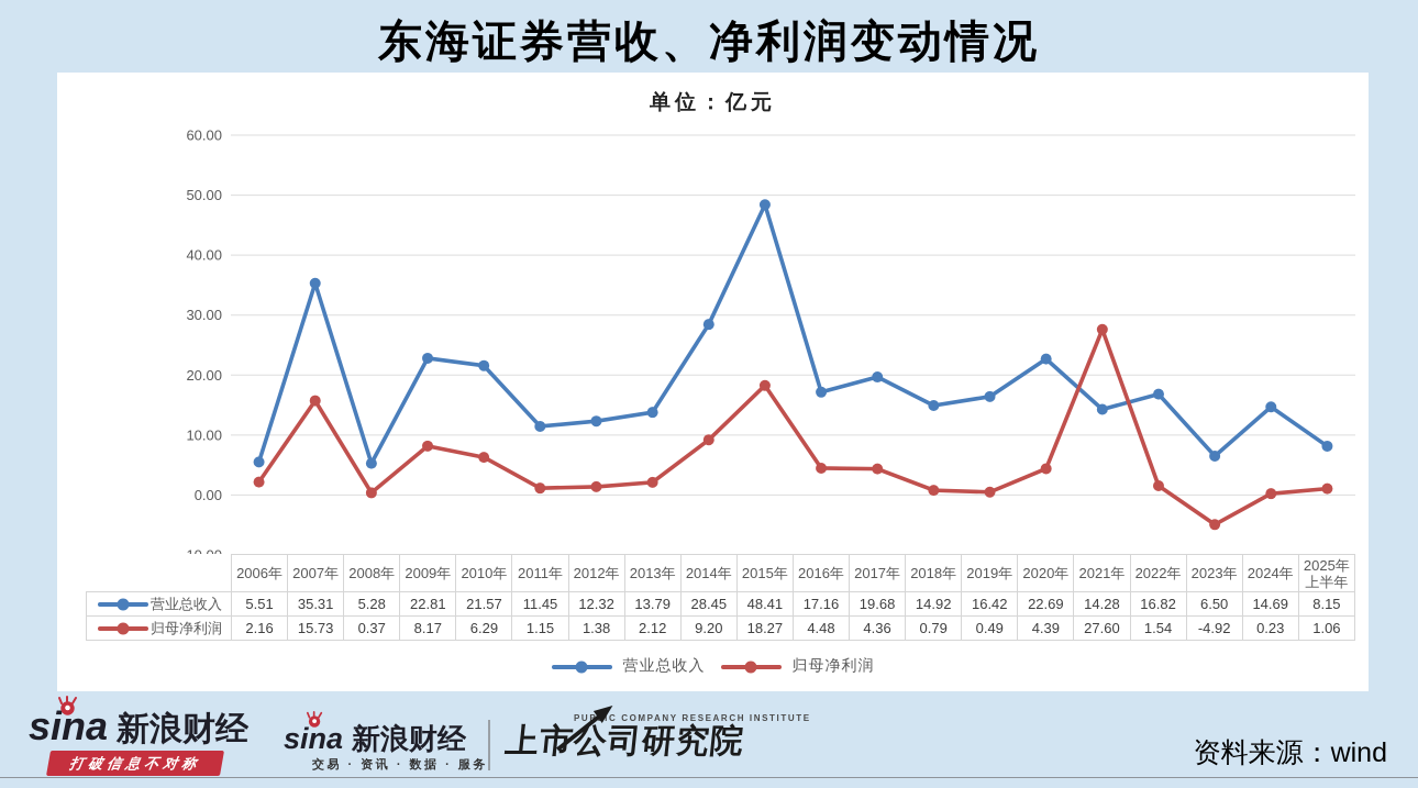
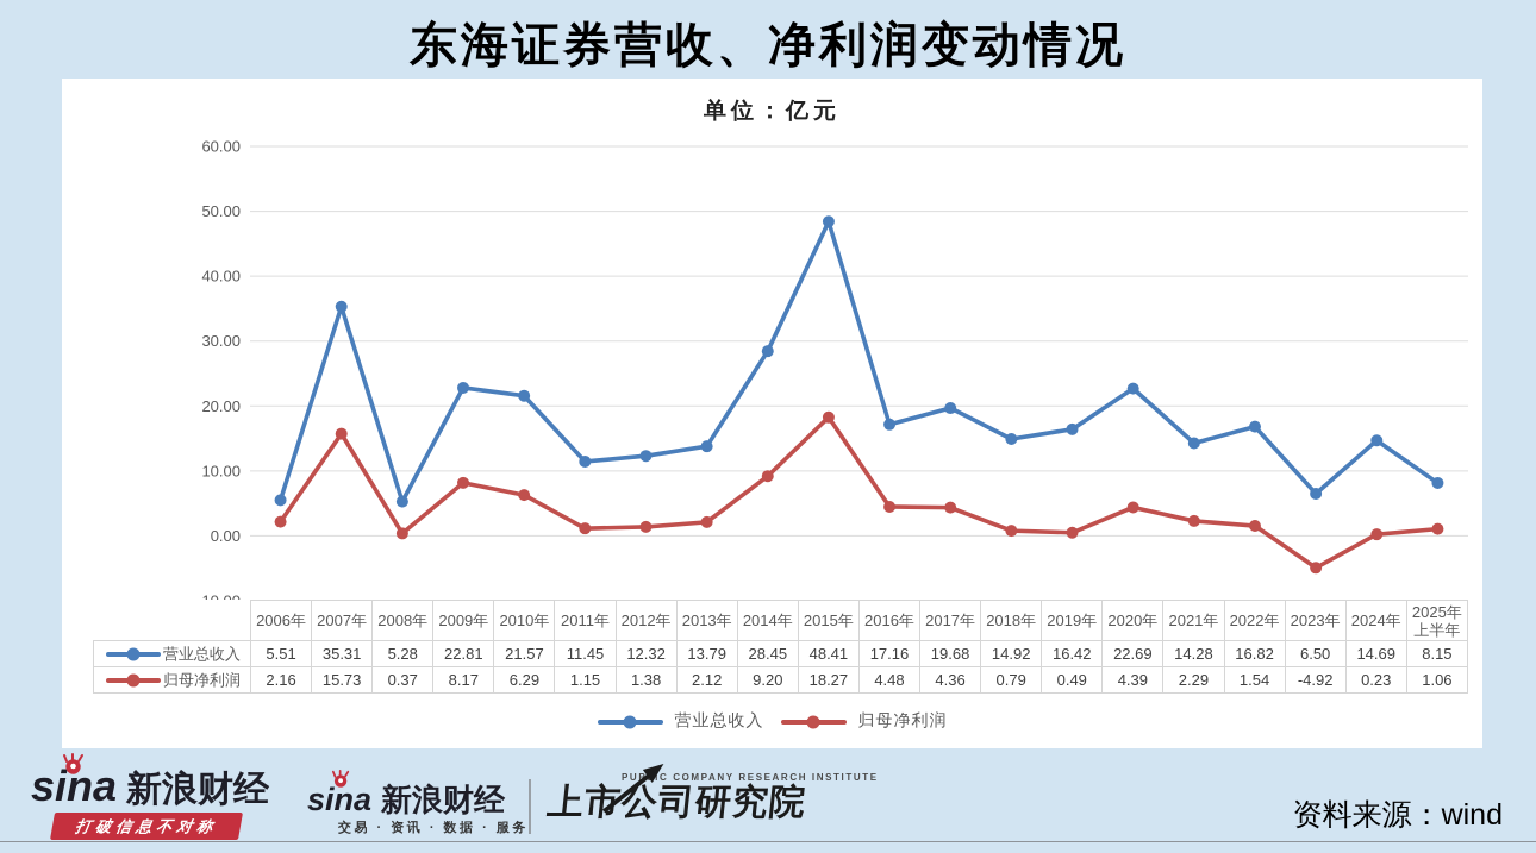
归母净利润/2021年: 27.60 -> 2.29
